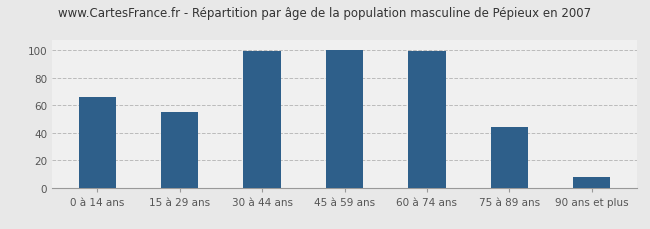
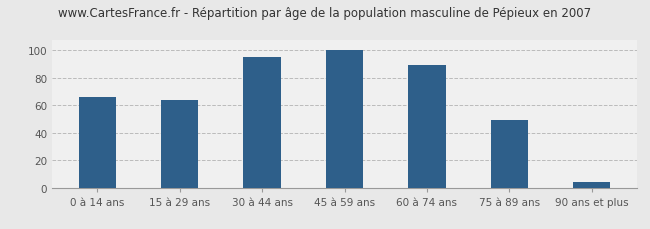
15 à 29 ans: 55 -> 64
30 à 44 ans: 99 -> 95
60 à 74 ans: 99 -> 89
75 à 89 ans: 44 -> 49
90 ans et plus: 8 -> 4
